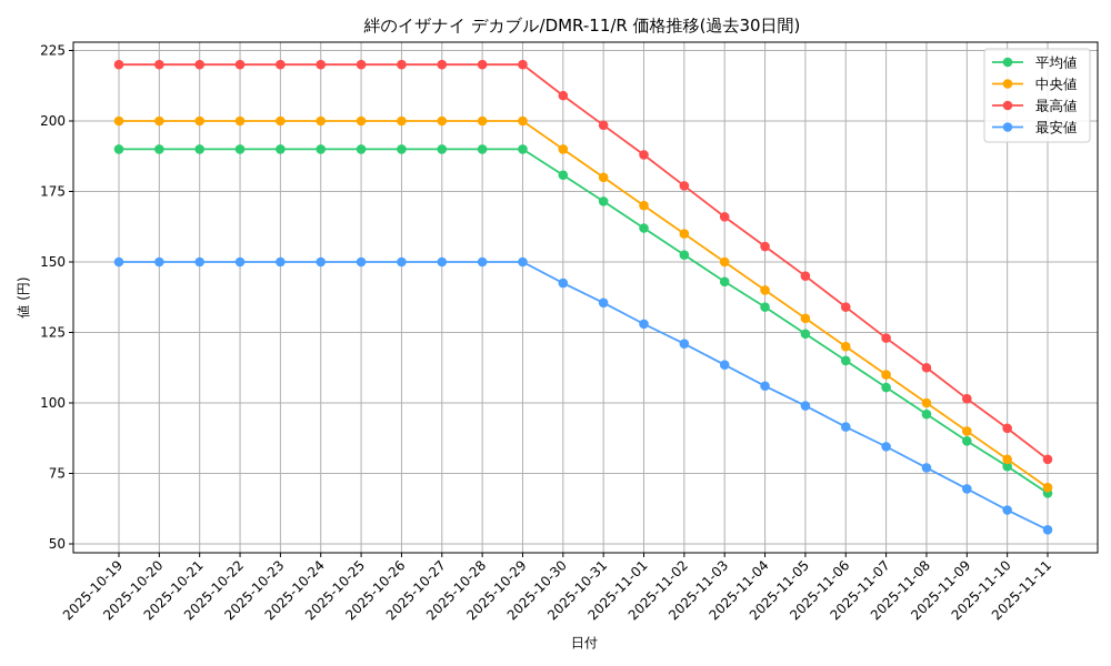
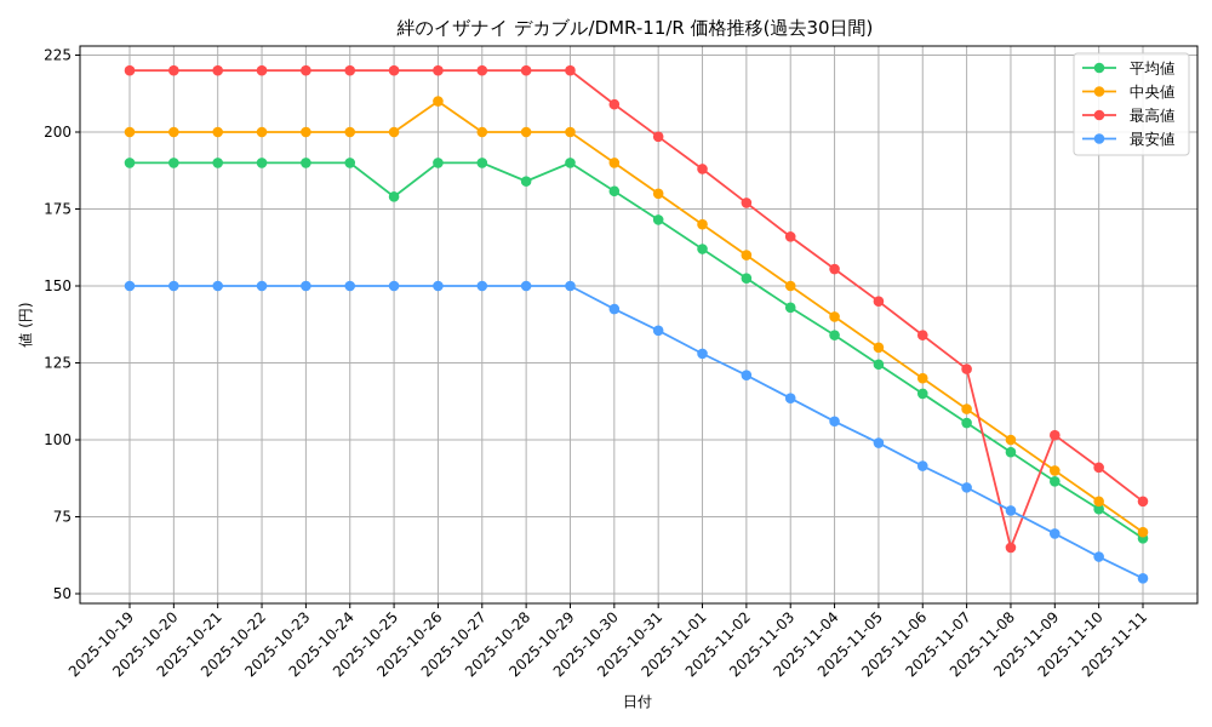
平均値/2025-10-25: 190 -> 179
中央値/2025-10-26: 200 -> 210
平均値/2025-10-28: 190 -> 184
最高値/2025-11-08: 112 -> 65
